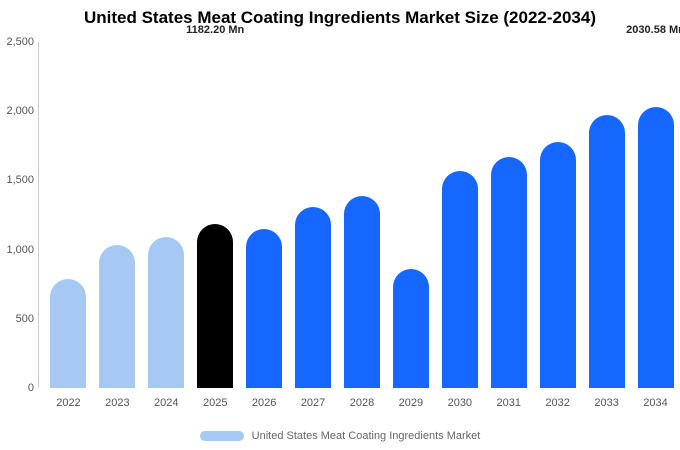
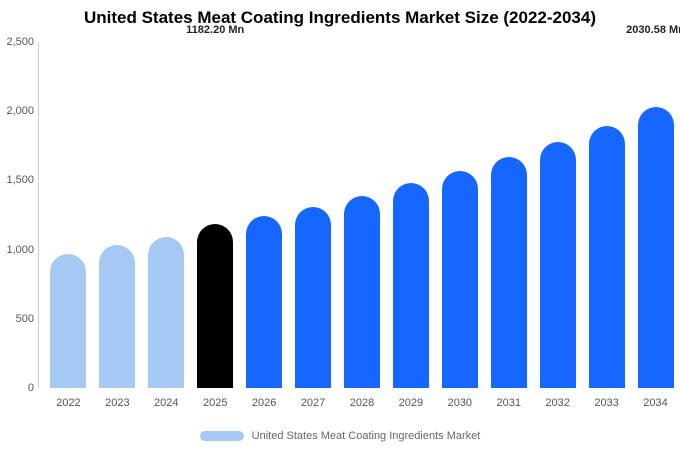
2022: 790 -> 970
2026: 1150 -> 1240
2029: 860 -> 1480
2033: 1970 -> 1890
